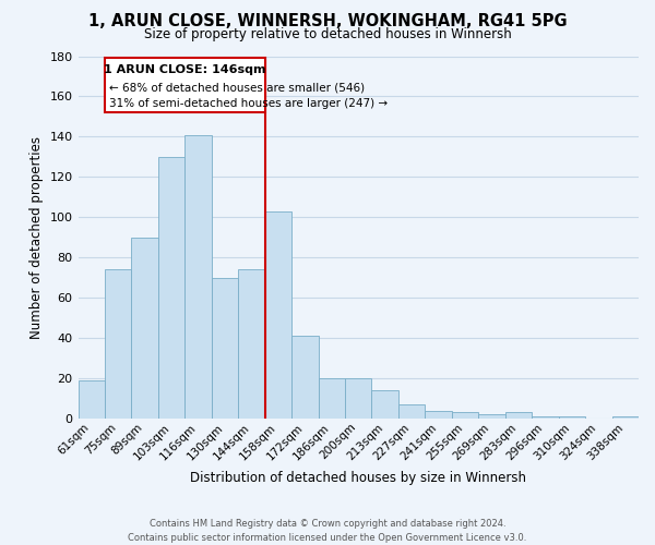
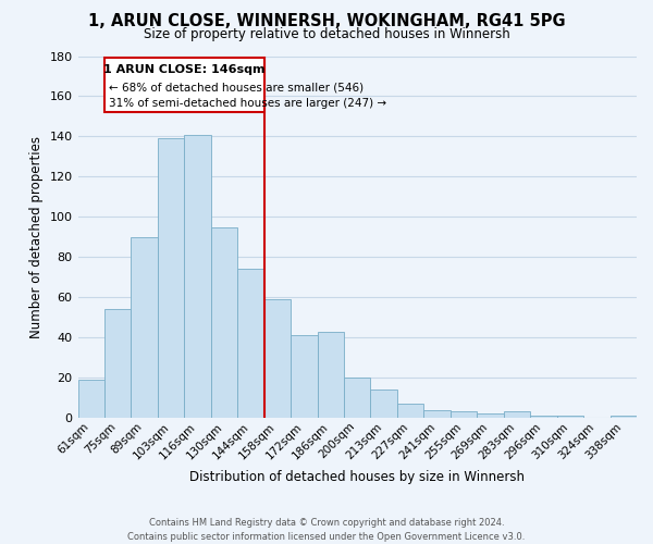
75sqm: 74 -> 54
103sqm: 130 -> 139
130sqm: 70 -> 95
158sqm: 103 -> 59
186sqm: 20 -> 43
